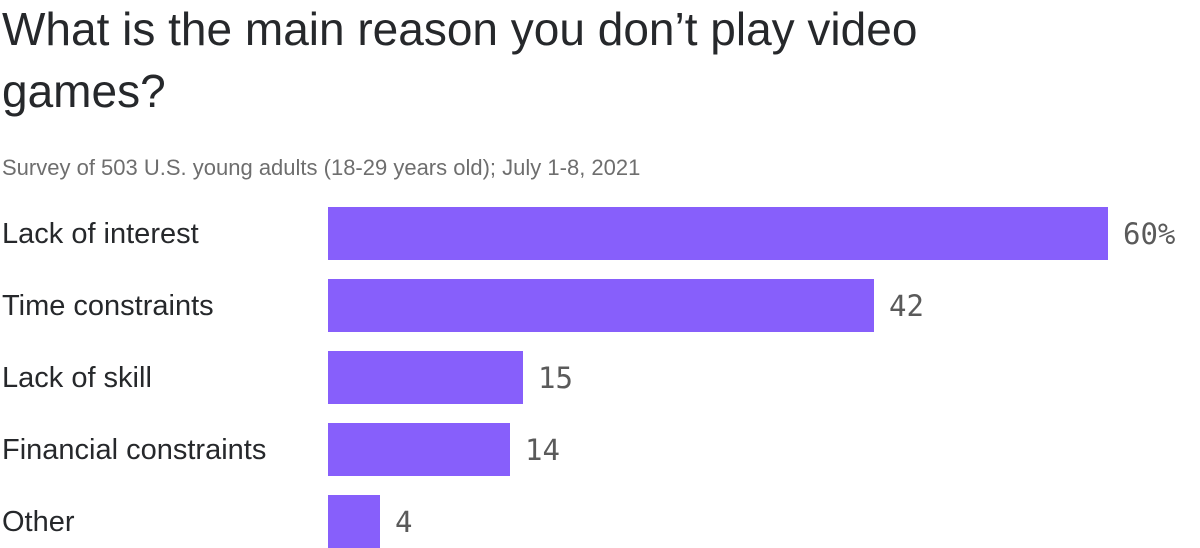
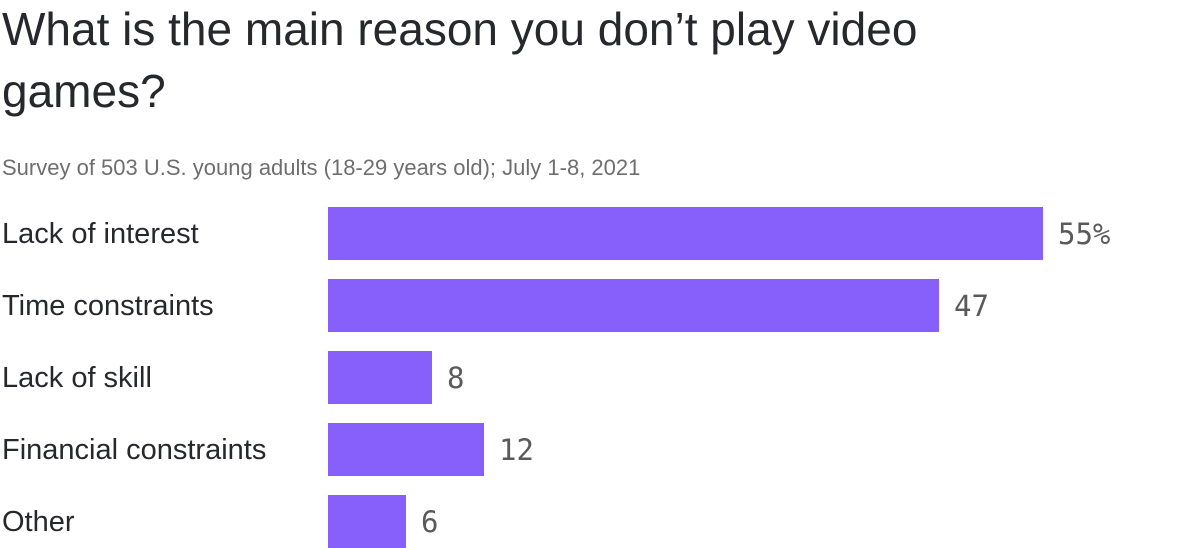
Lack of interest: 60% -> 55%
Time constraints: 42 -> 47
Lack of skill: 15 -> 8
Financial constraints: 14 -> 12
Other: 4 -> 6
